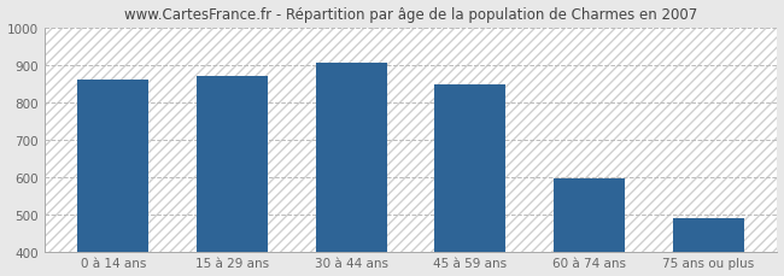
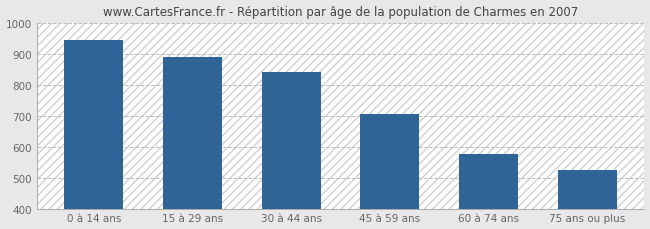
0 à 14 ans: 862 -> 945
15 à 29 ans: 872 -> 890
30 à 44 ans: 905 -> 840
45 à 59 ans: 847 -> 705
60 à 74 ans: 597 -> 575
75 ans ou plus: 490 -> 525
